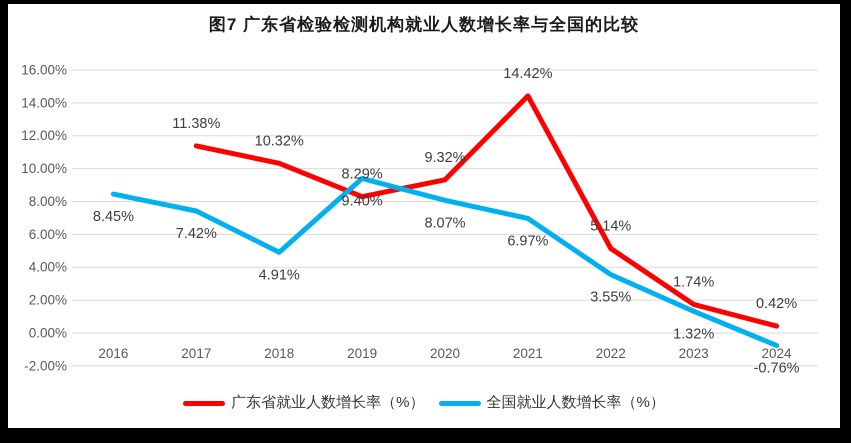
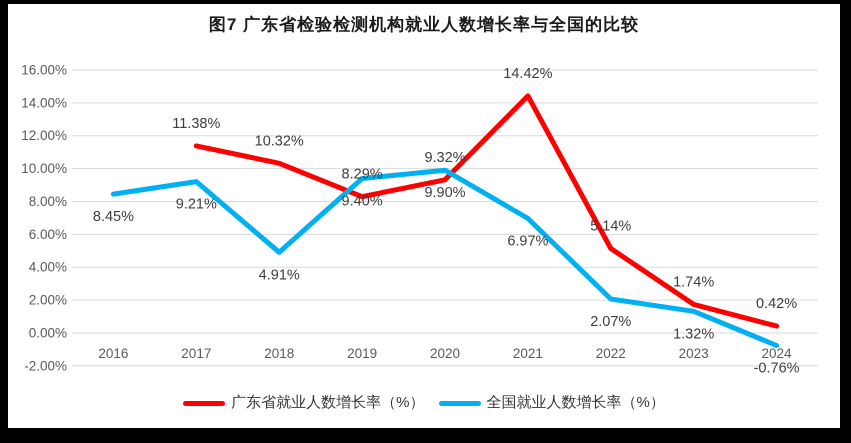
全国就业人数增长率（%）/2017: 7.42% -> 9.21%
全国就业人数增长率（%）/2020: 8.07% -> 9.90%
全国就业人数增长率（%）/2022: 3.55% -> 2.07%
